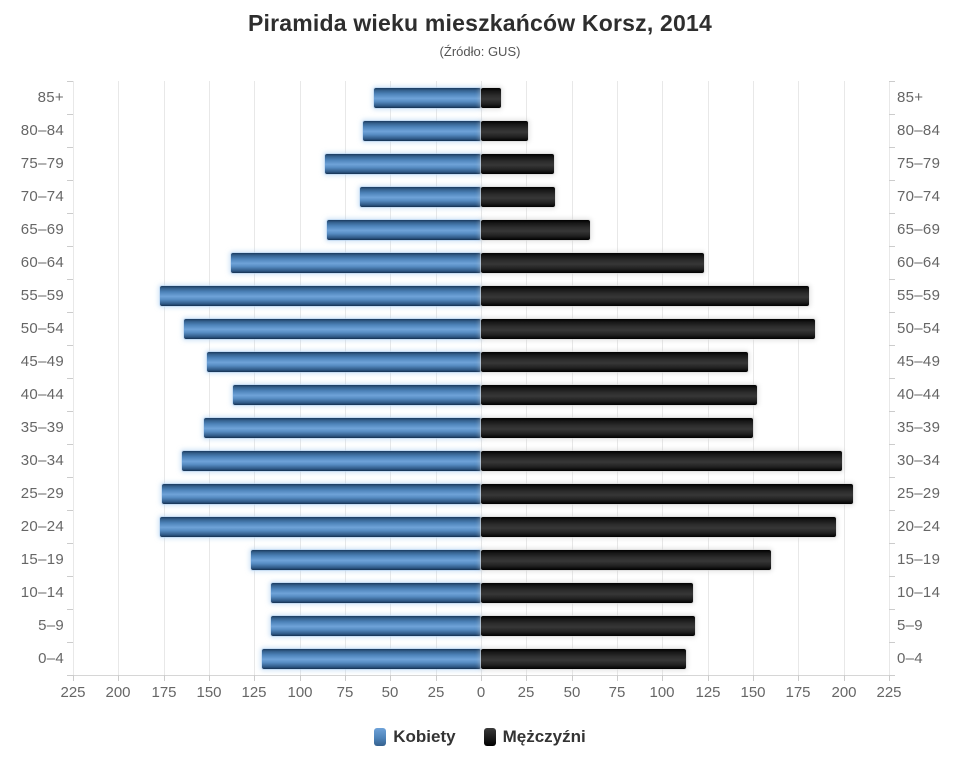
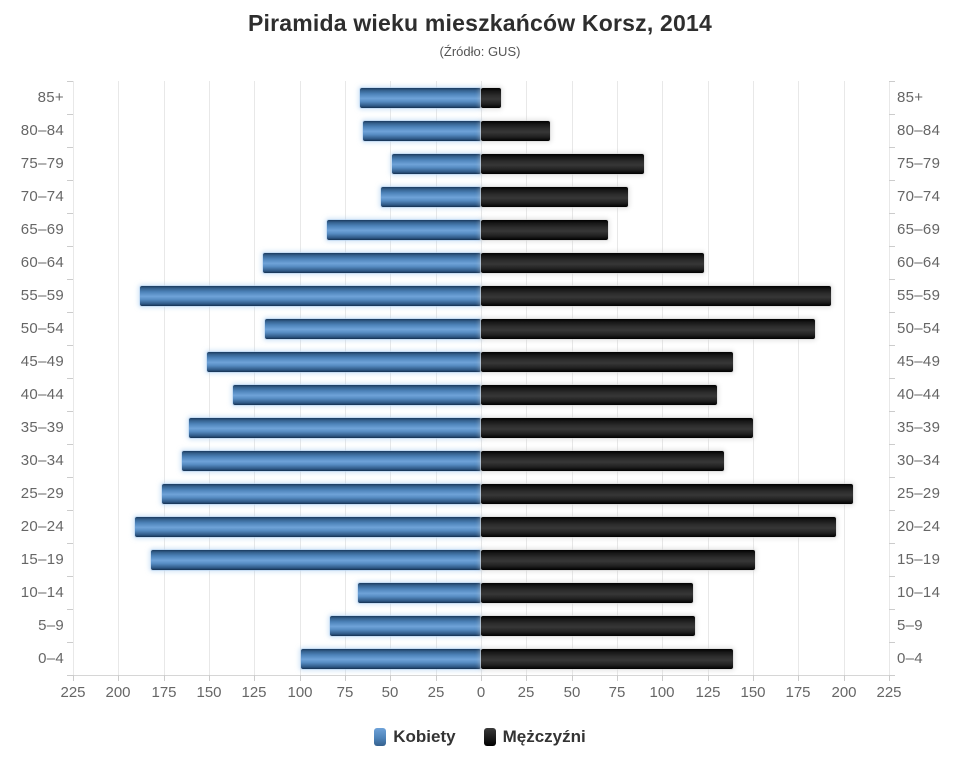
Kobiety/85+: 59 -> 67
Mężczyźni/80–84: 26 -> 38
Kobiety/75–79: 86 -> 49
Mężczyźni/75–79: 40 -> 90
Kobiety/70–74: 67 -> 55
Mężczyźni/70–74: 41 -> 81
Mężczyźni/65–69: 60 -> 70
Kobiety/60–64: 138 -> 120
Kobiety/55–59: 177 -> 188
Mężczyźni/55–59: 181 -> 193
Kobiety/50–54: 164 -> 119
Mężczyźni/45–49: 147 -> 139
Mężczyźni/40–44: 152 -> 130
Kobiety/35–39: 153 -> 161
Mężczyźni/30–34: 199 -> 134
Kobiety/20–24: 177 -> 191
Kobiety/15–19: 127 -> 182
Mężczyźni/15–19: 160 -> 151
Kobiety/10–14: 116 -> 68
Kobiety/5–9: 116 -> 83
Kobiety/0–4: 121 -> 99
Mężczyźni/0–4: 113 -> 139
